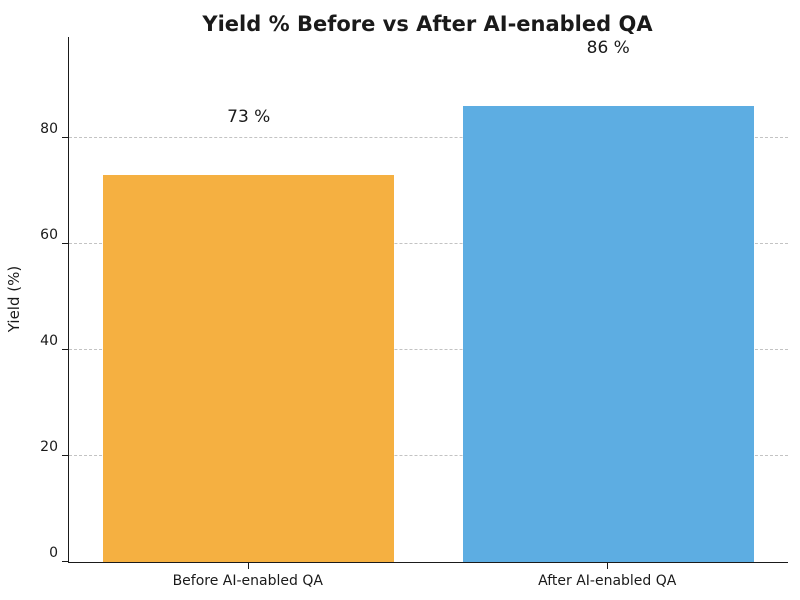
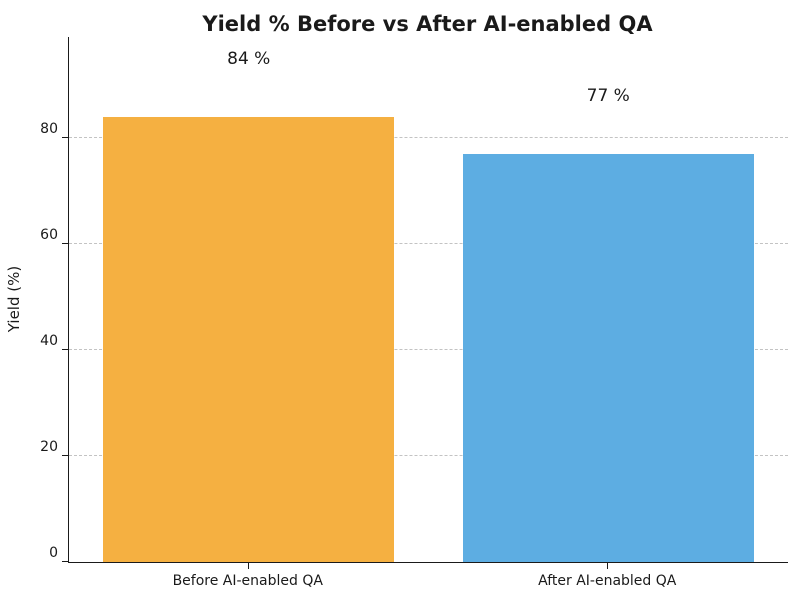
Before AI-enabled QA: 73 -> 84
After AI-enabled QA: 86 -> 77
